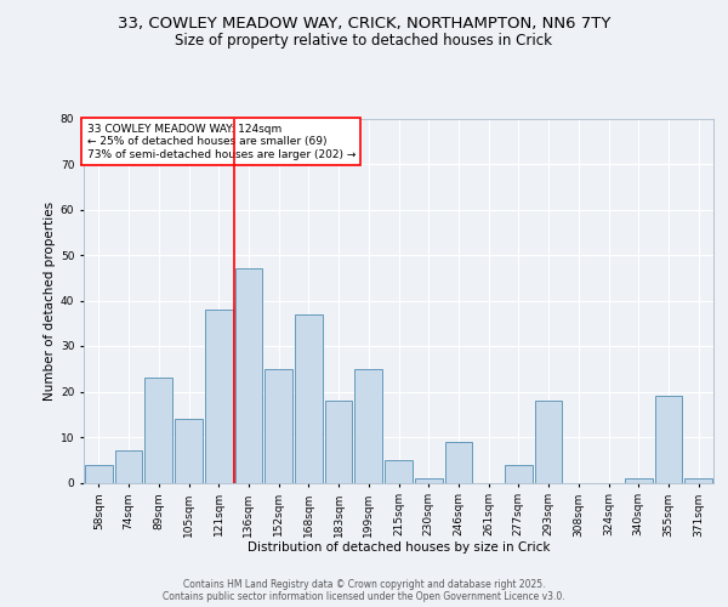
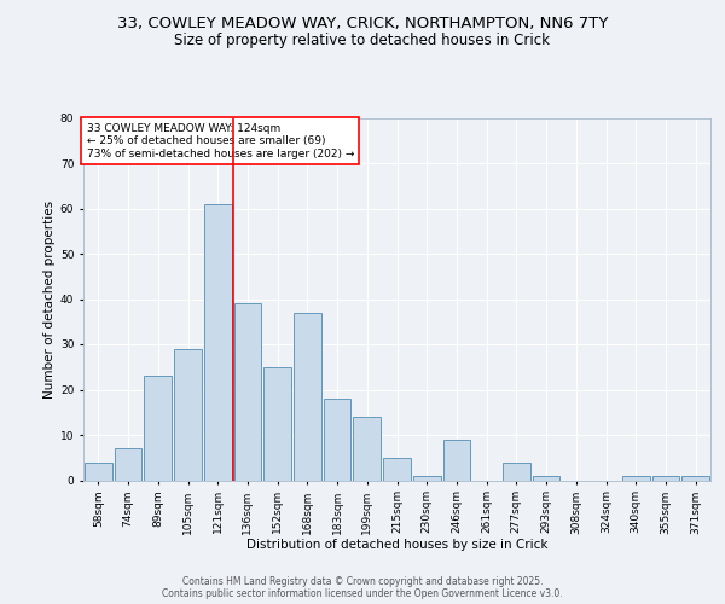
105sqm: 14 -> 29
121sqm: 38 -> 61
136sqm: 47 -> 39
199sqm: 25 -> 14
293sqm: 18 -> 1
355sqm: 19 -> 1
